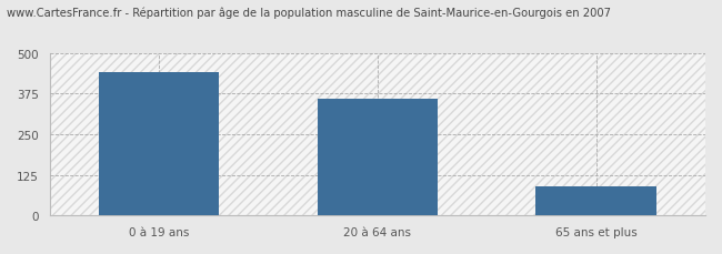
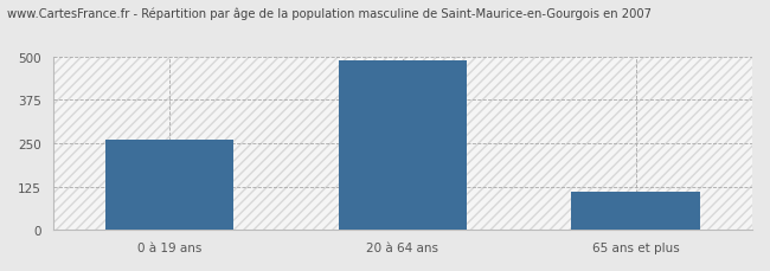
0 à 19 ans: 440 -> 260
20 à 64 ans: 360 -> 490
65 ans et plus: 90 -> 110
